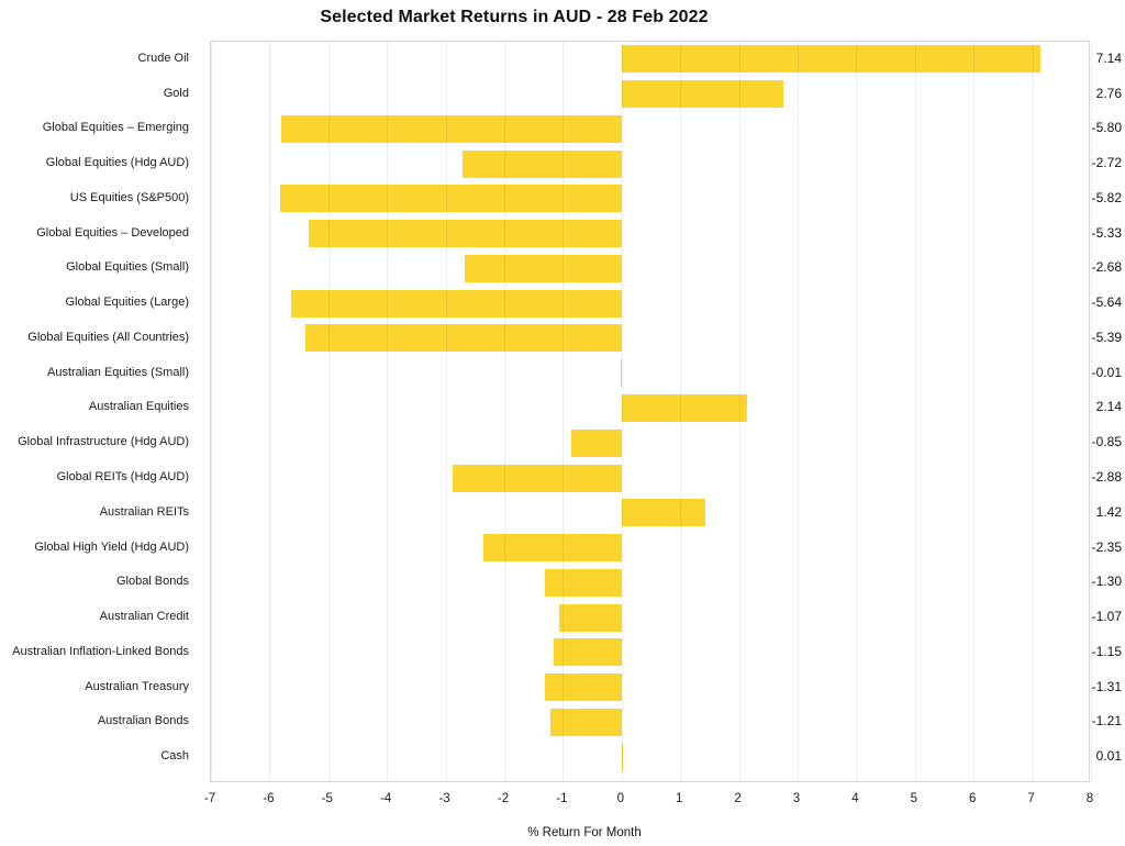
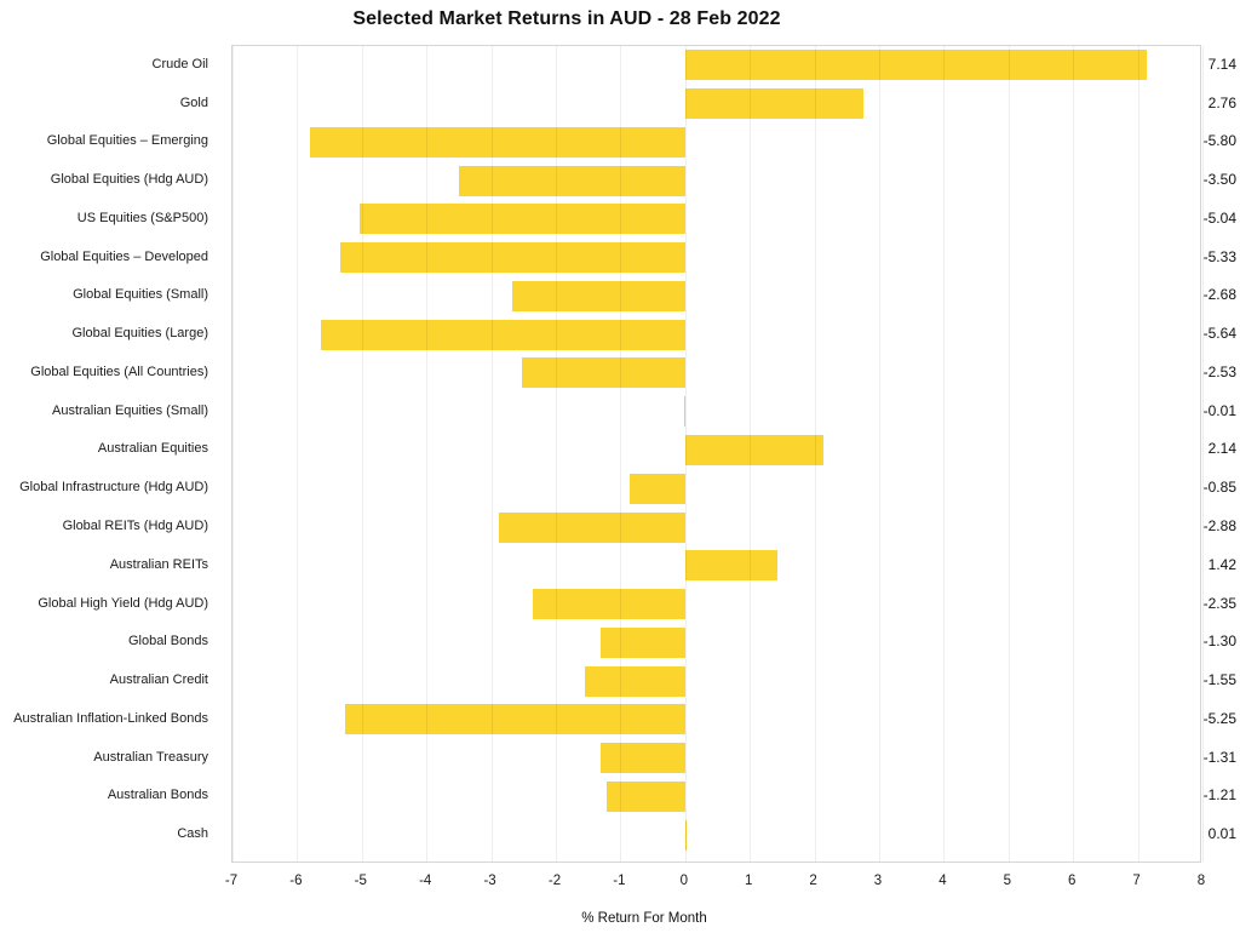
Global Equities (Hdg AUD): -2.72 -> -3.50
US Equities (S&P500): -5.82 -> -5.04
Global Equities (All Countries): -5.39 -> -2.53
Australian Credit: -1.07 -> -1.55
Australian Inflation-Linked Bonds: -1.15 -> -5.25
